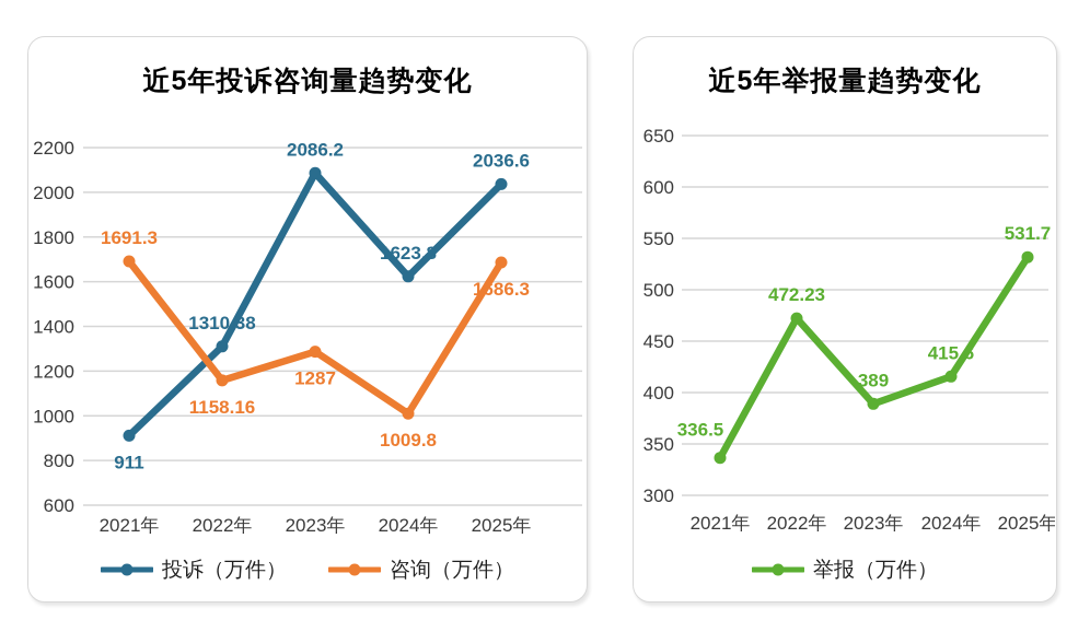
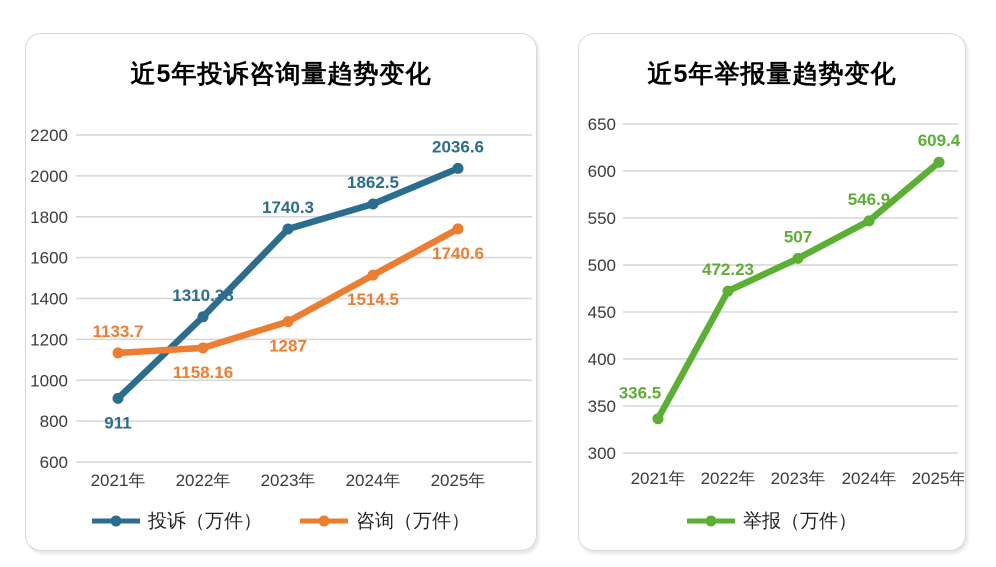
近5年投诉咨询量趋势变化/咨询（万件）/2021年: 1691.3 -> 1133.7
近5年投诉咨询量趋势变化/投诉（万件）/2023年: 2086.2 -> 1740.3
近5年投诉咨询量趋势变化/投诉（万件）/2024年: 1623.8 -> 1862.5
近5年投诉咨询量趋势变化/咨询（万件）/2024年: 1009.8 -> 1514.5
近5年投诉咨询量趋势变化/咨询（万件）/2025年: 1686.3 -> 1740.6
近5年举报量趋势变化/2023年: 389 -> 507
近5年举报量趋势变化/2024年: 415.6 -> 546.9
近5年举报量趋势变化/2025年: 531.7 -> 609.4
